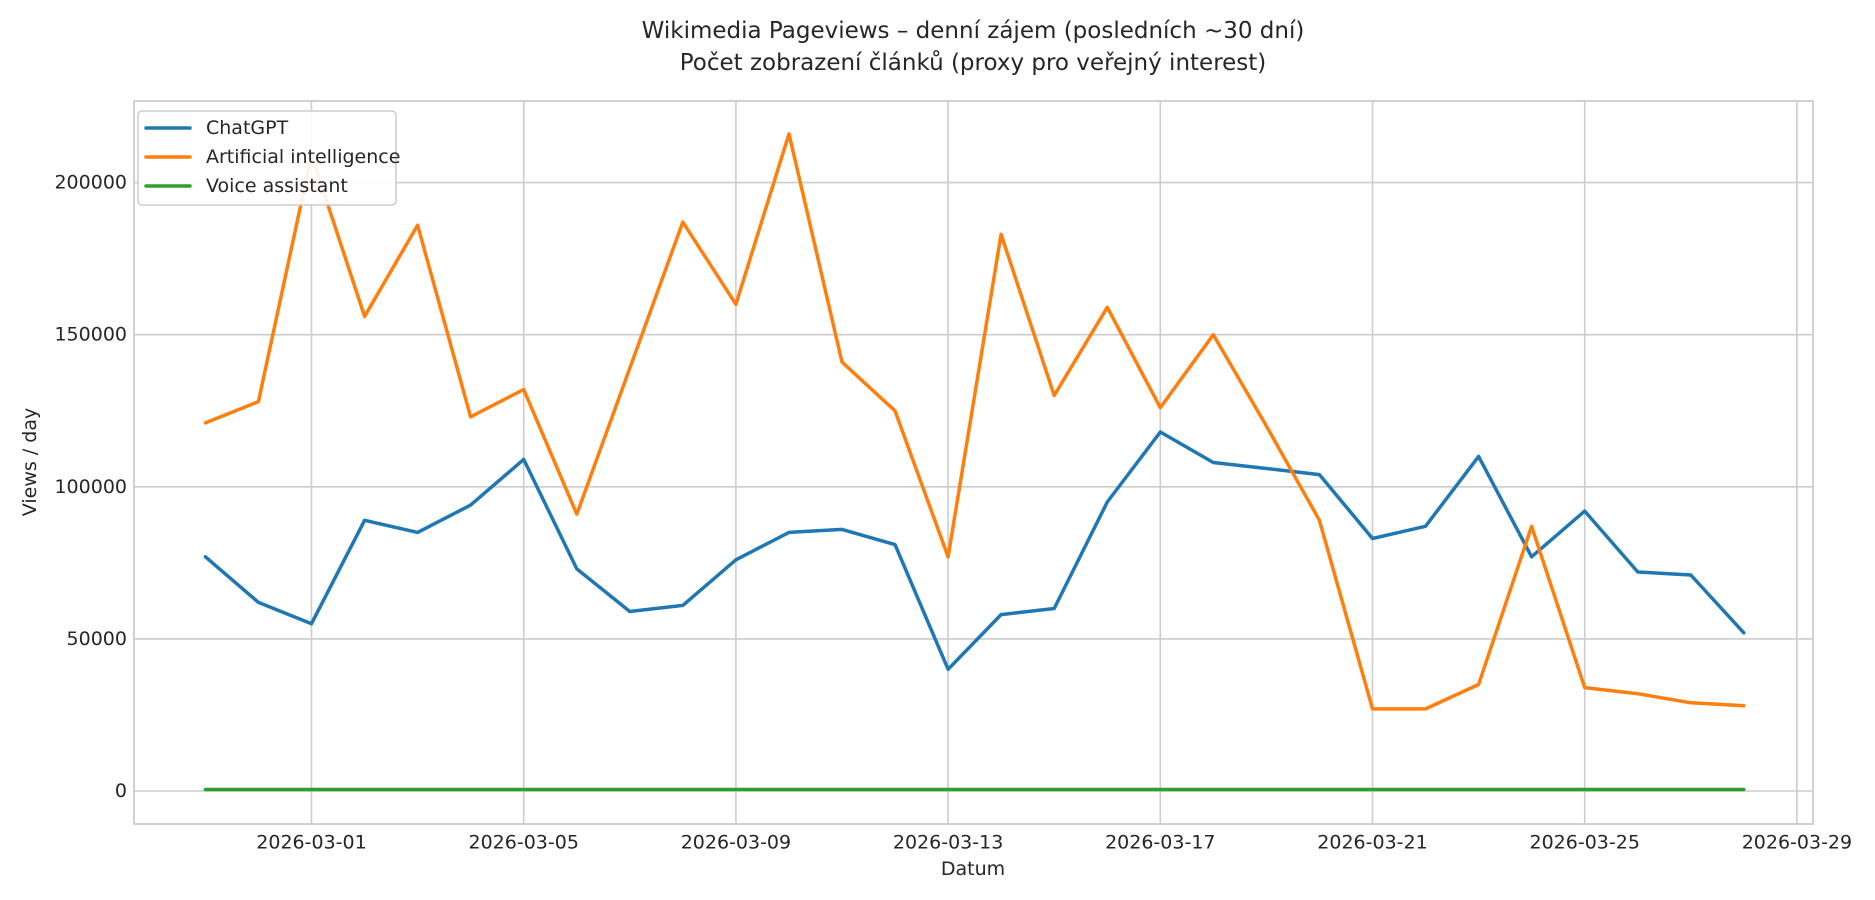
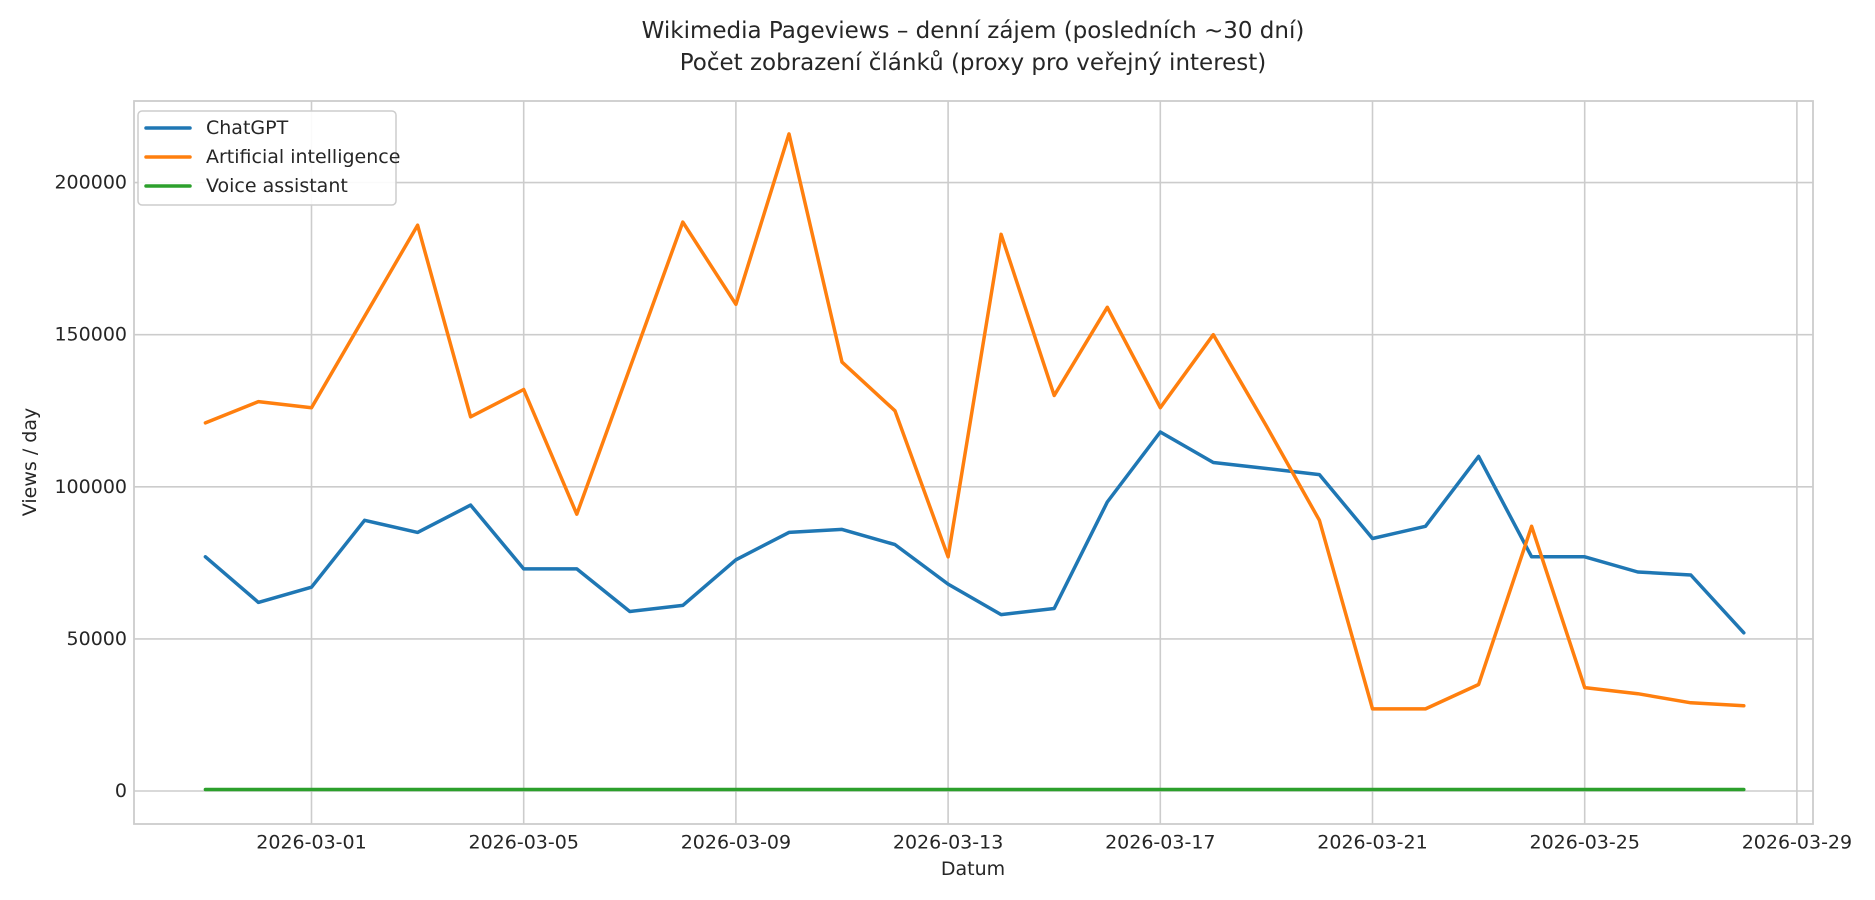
ChatGPT/2026-03-01: 55000 -> 67000
Artificial intelligence/2026-03-01: 209000 -> 126000
ChatGPT/2026-03-05: 109000 -> 73000
ChatGPT/2026-03-13: 40000 -> 68000
ChatGPT/2026-03-25: 92000 -> 77000
